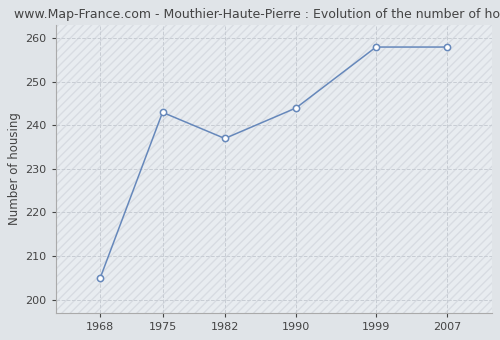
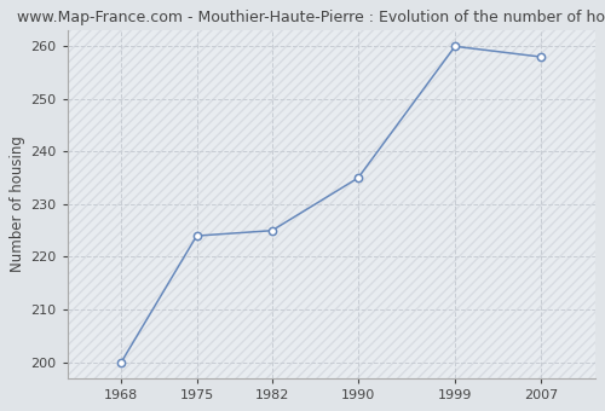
1968: 205 -> 200
1975: 243 -> 224
1982: 237 -> 225
1990: 244 -> 235
1999: 258 -> 260
